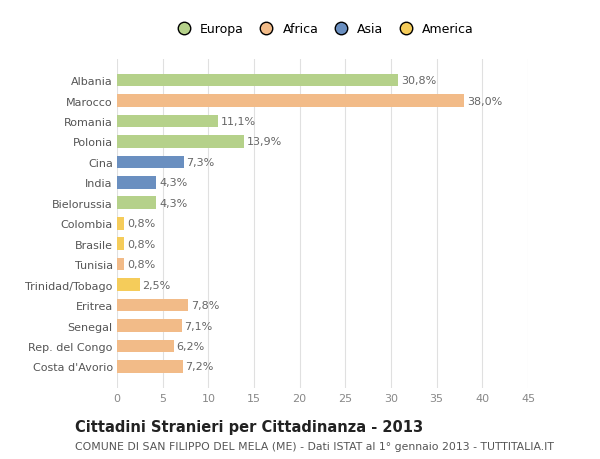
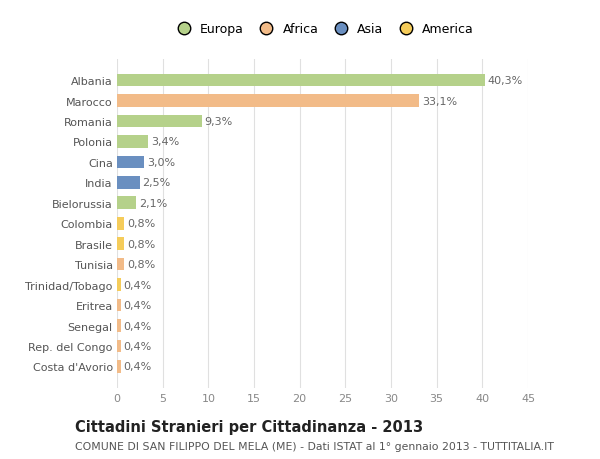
Albania: 30,8% -> 40,3%
Marocco: 38,0% -> 33,1%
Romania: 11,1% -> 9,3%
Polonia: 13,9% -> 3,4%
Cina: 7,3% -> 3,0%
India: 4,3% -> 2,5%
Bielorussia: 4,3% -> 2,1%
Trinidad/Tobago: 2,5% -> 0,4%
Eritrea: 7,8% -> 0,4%
Senegal: 7,1% -> 0,4%
Rep. del Congo: 6,2% -> 0,4%
Costa d'Avorio: 7,2% -> 0,4%
